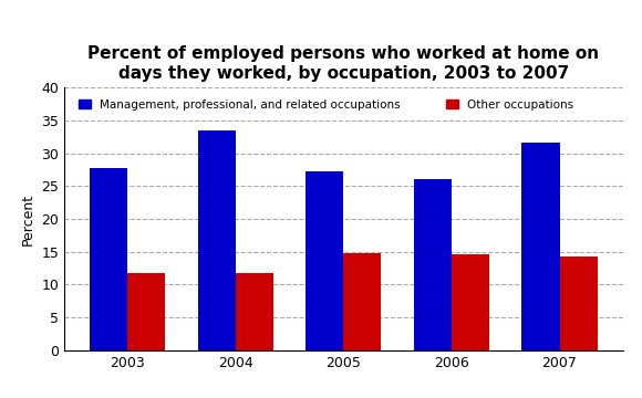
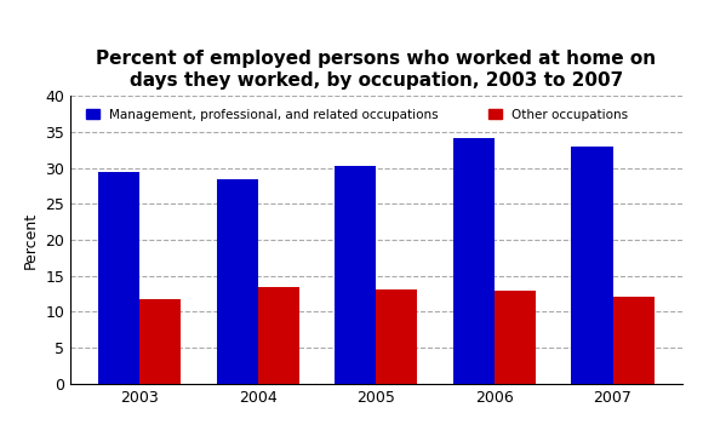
Management, professional, and related occupations/2003: 27.8 -> 29.4
Management, professional, and related occupations/2004: 33.4 -> 28.5
Other occupations/2004: 11.8 -> 13.4
Management, professional, and related occupations/2005: 27.2 -> 30.3
Other occupations/2005: 14.8 -> 13.1
Management, professional, and related occupations/2006: 26.0 -> 34.2
Other occupations/2006: 14.6 -> 13.0
Management, professional, and related occupations/2007: 31.6 -> 33.0
Other occupations/2007: 14.2 -> 12.1
